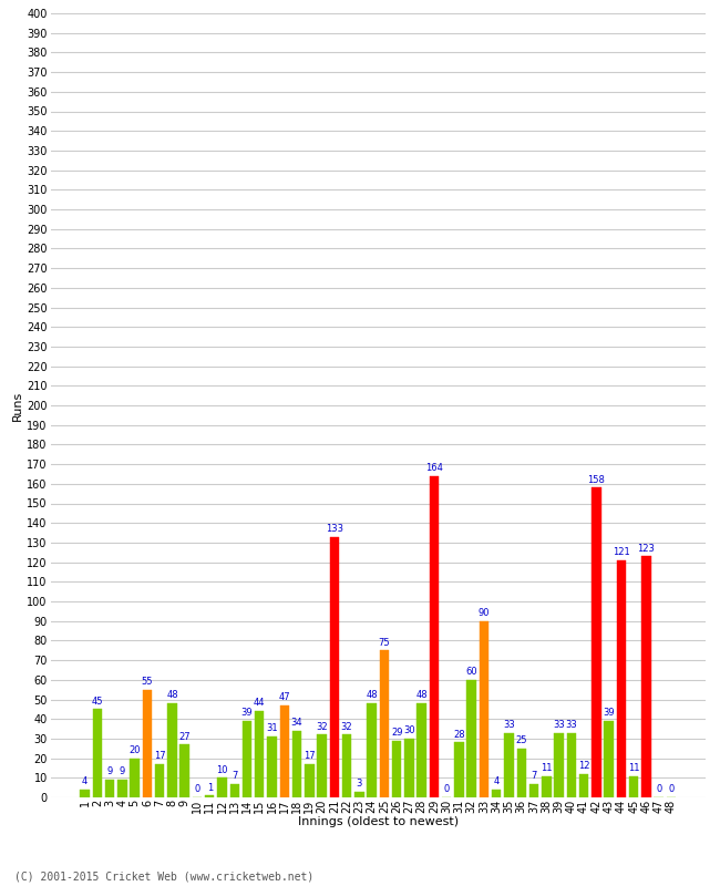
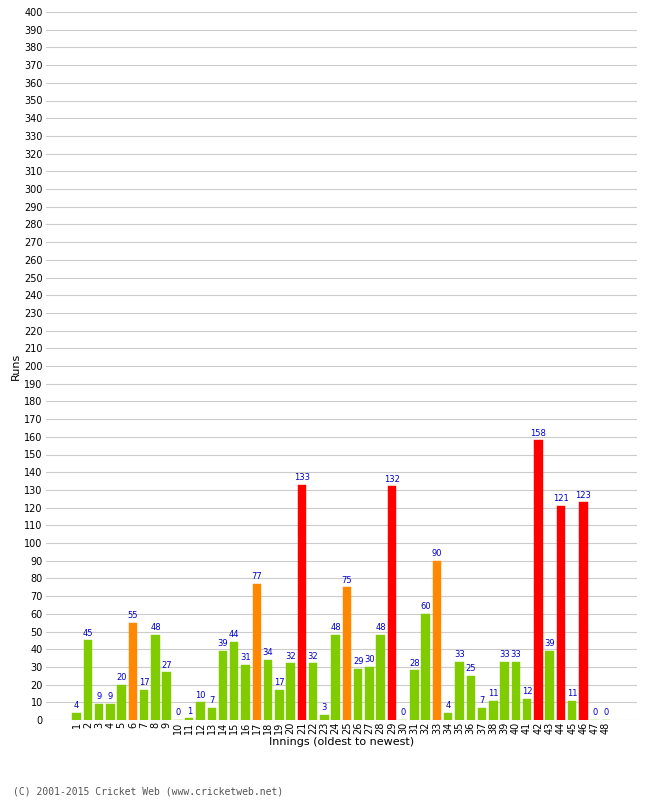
17: 47 -> 77
29: 164 -> 132
